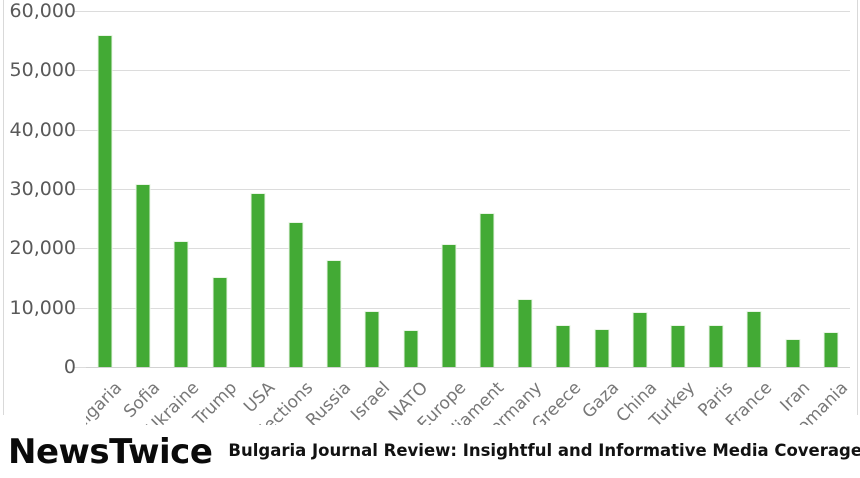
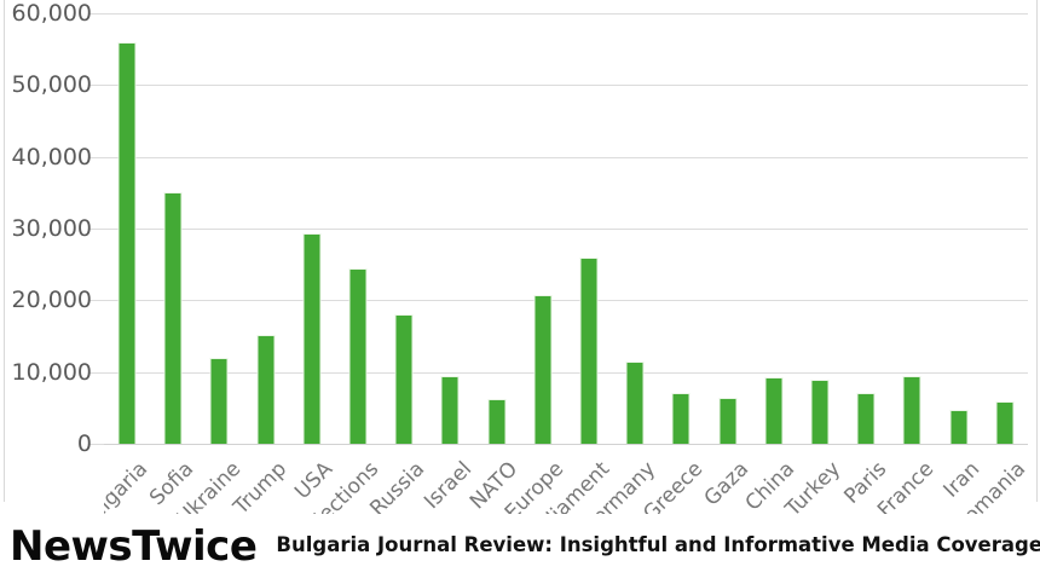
Sofia: 31000 -> 35000
Ukraine: 21000 -> 12000
Turkey: 7000 -> 9000
